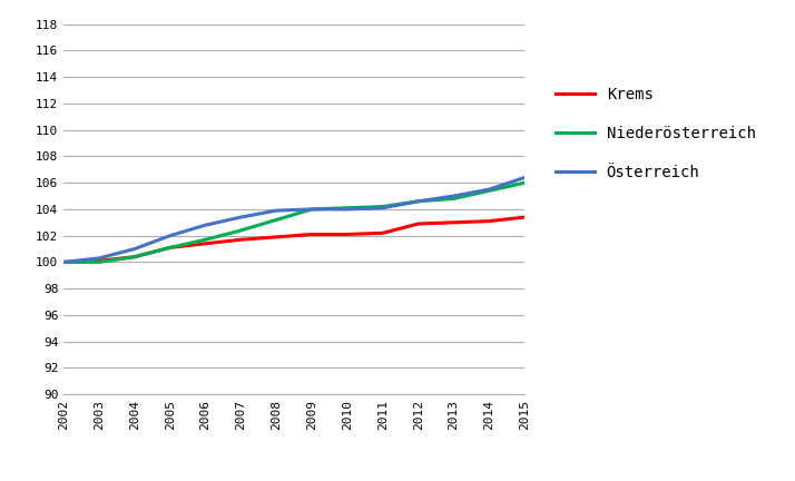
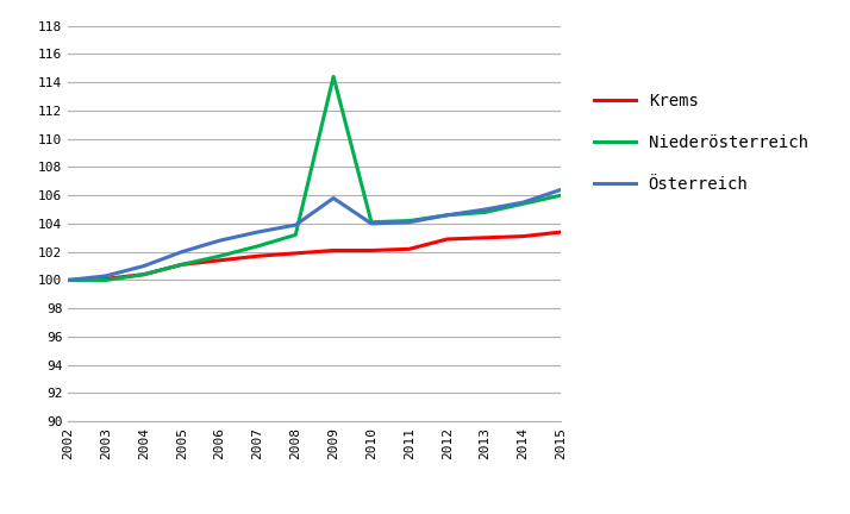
Niederösterreich/2009: 104.0 -> 114.4
Österreich/2009: 104.0 -> 105.8
